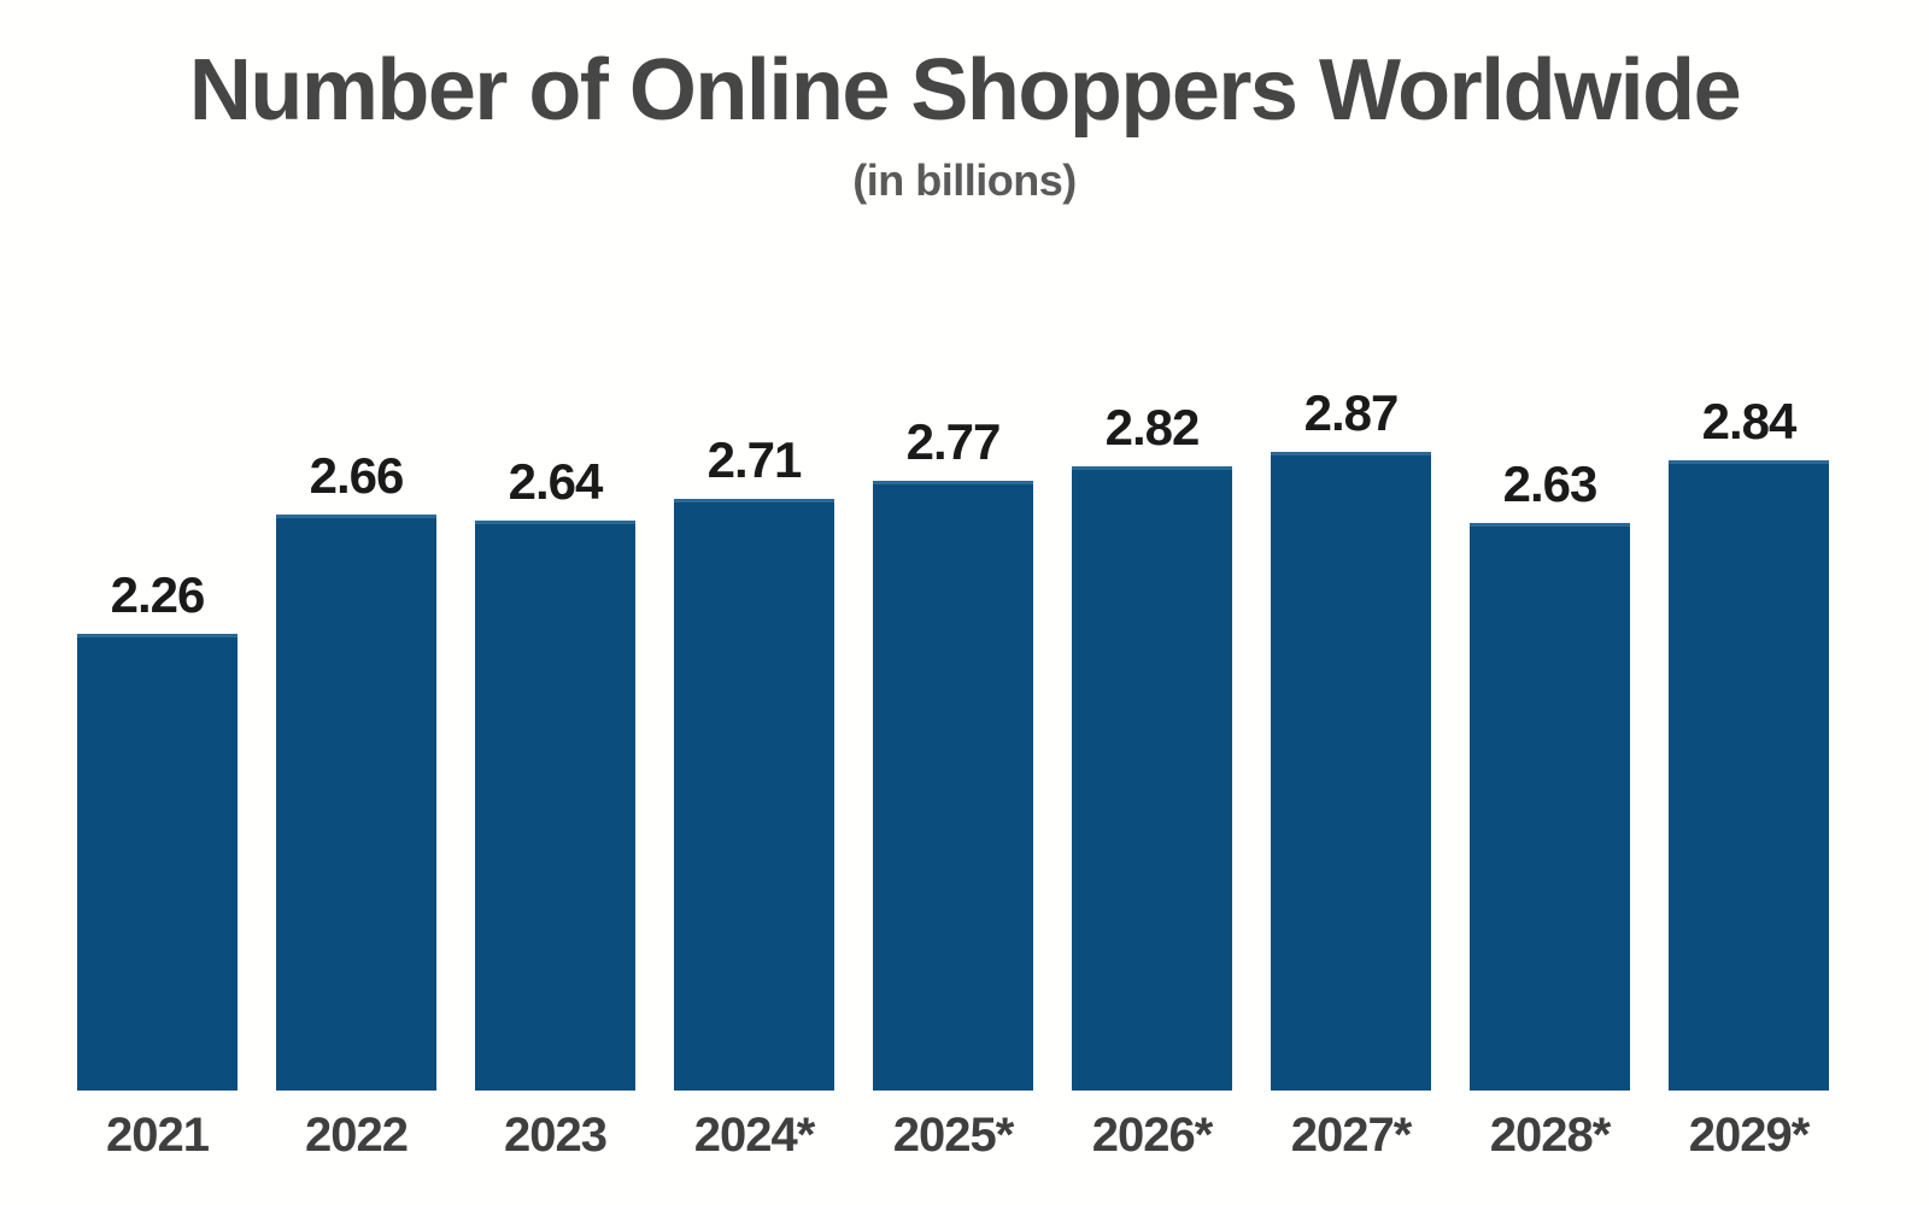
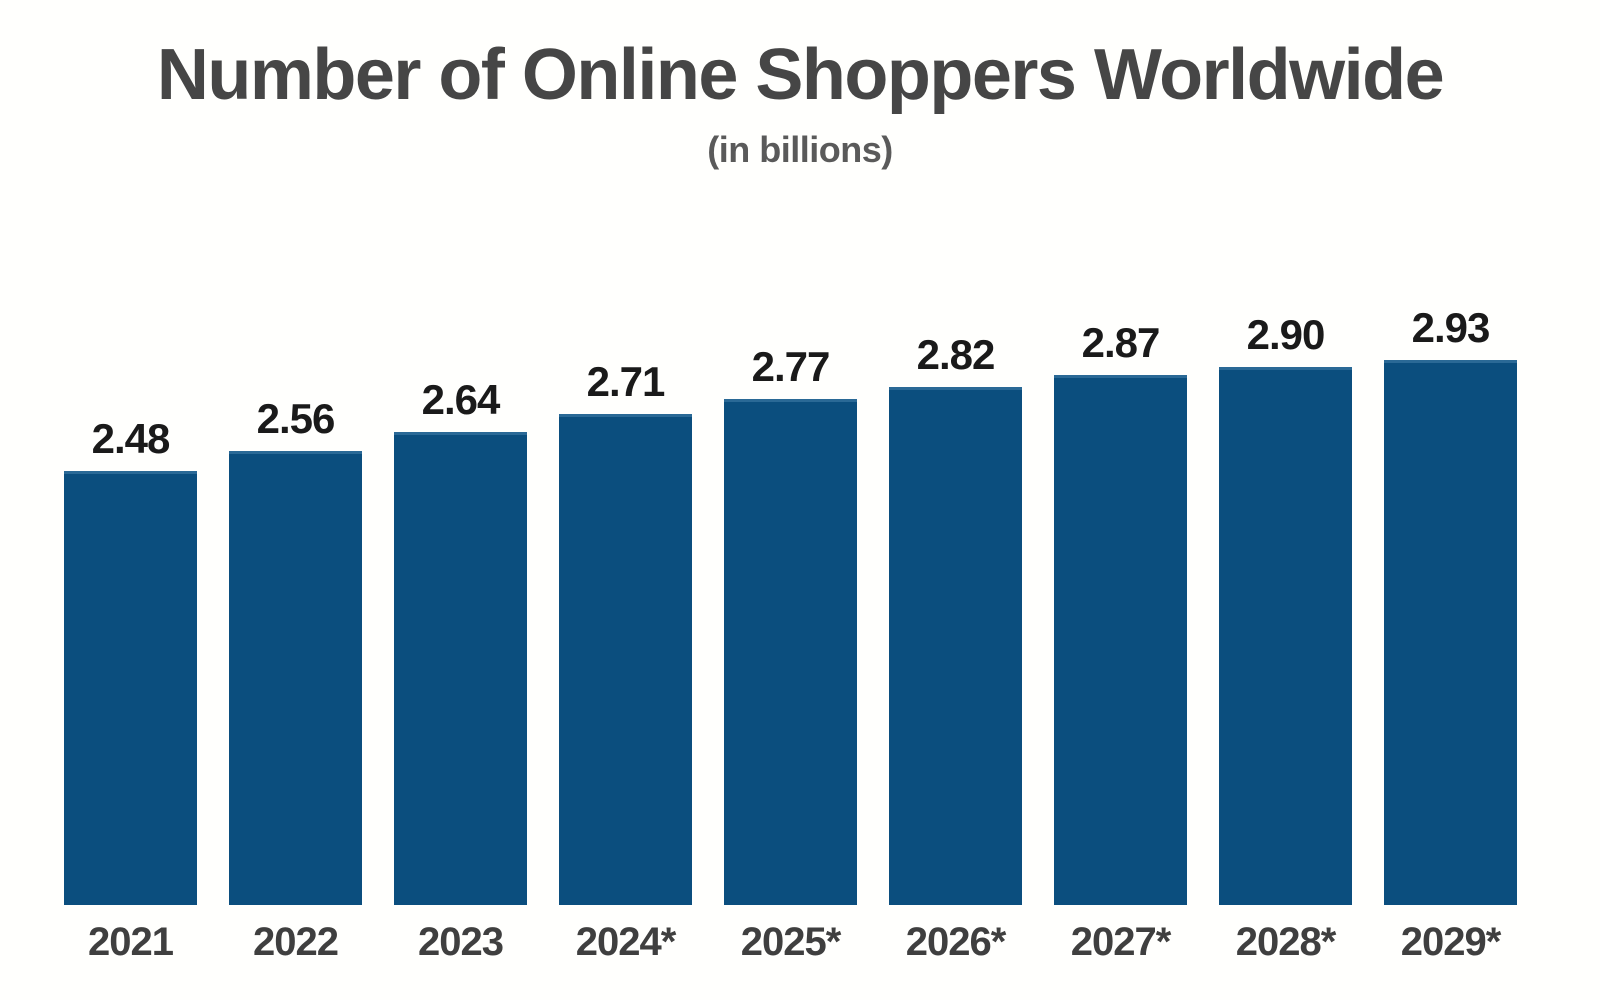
2021: 2.26 -> 2.48
2022: 2.66 -> 2.56
2028*: 2.63 -> 2.90
2029*: 2.84 -> 2.93
